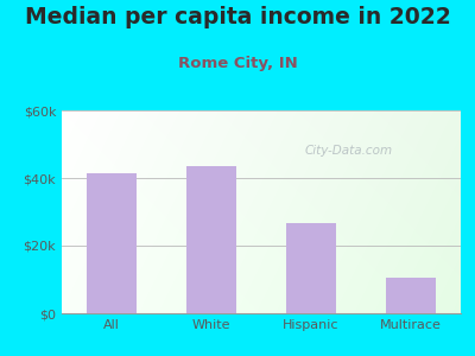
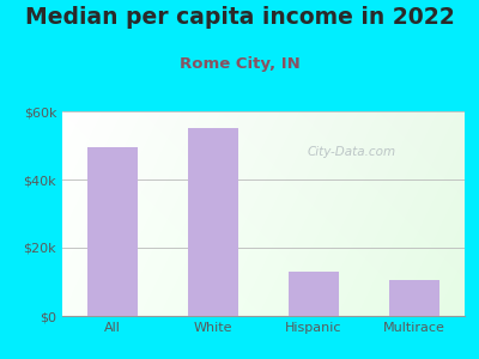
All: $41.5k -> $49.5k
White: $43.5k -> $55.0k
Hispanic: $26.5k -> $13.0k
